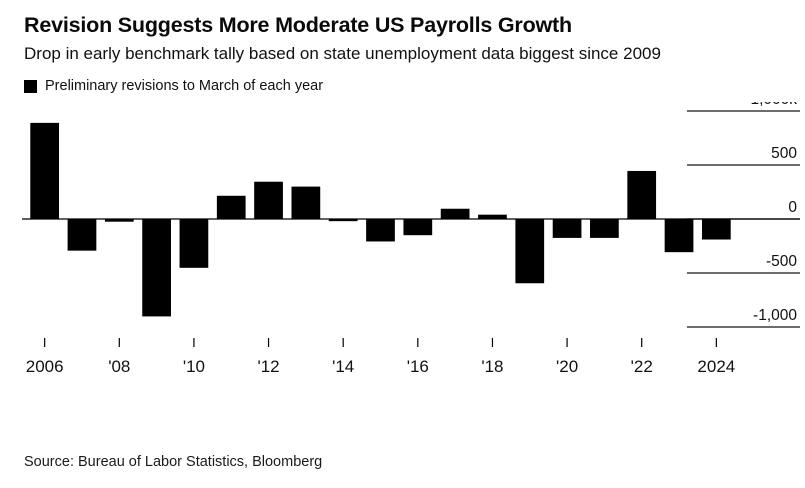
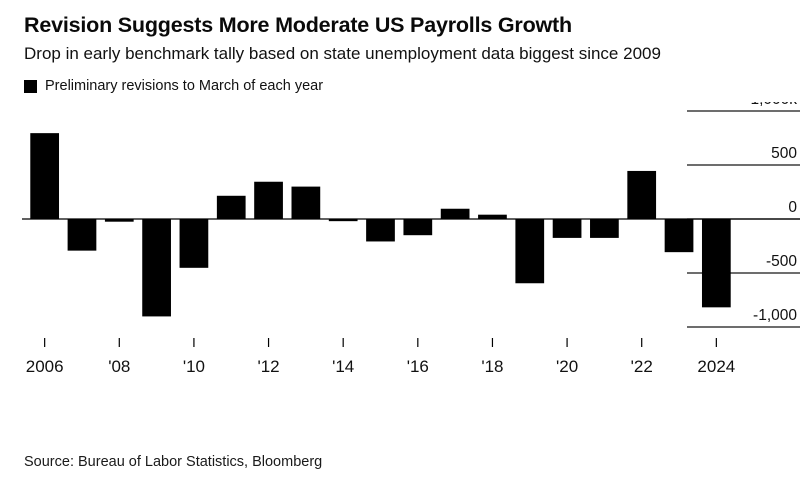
2006: 890k -> 800k
2024: -190k -> -820k
